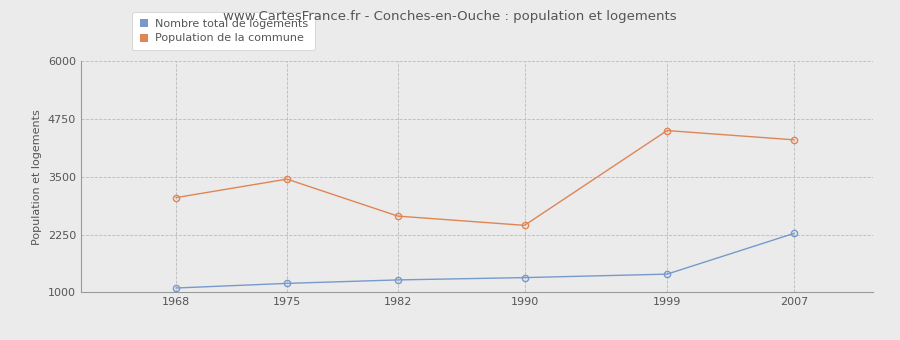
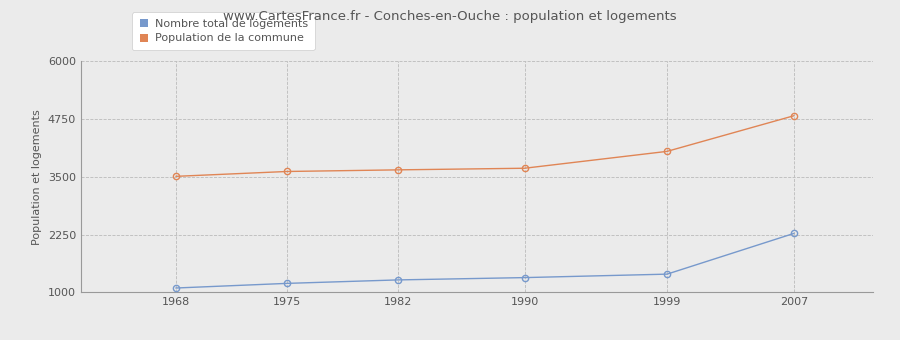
Population de la commune/1968: 3050 -> 3510
Population de la commune/1975: 3450 -> 3620
Population de la commune/1982: 2650 -> 3650
Population de la commune/1990: 2450 -> 3680
Population de la commune/1999: 4500 -> 4050
Population de la commune/2007: 4300 -> 4820
